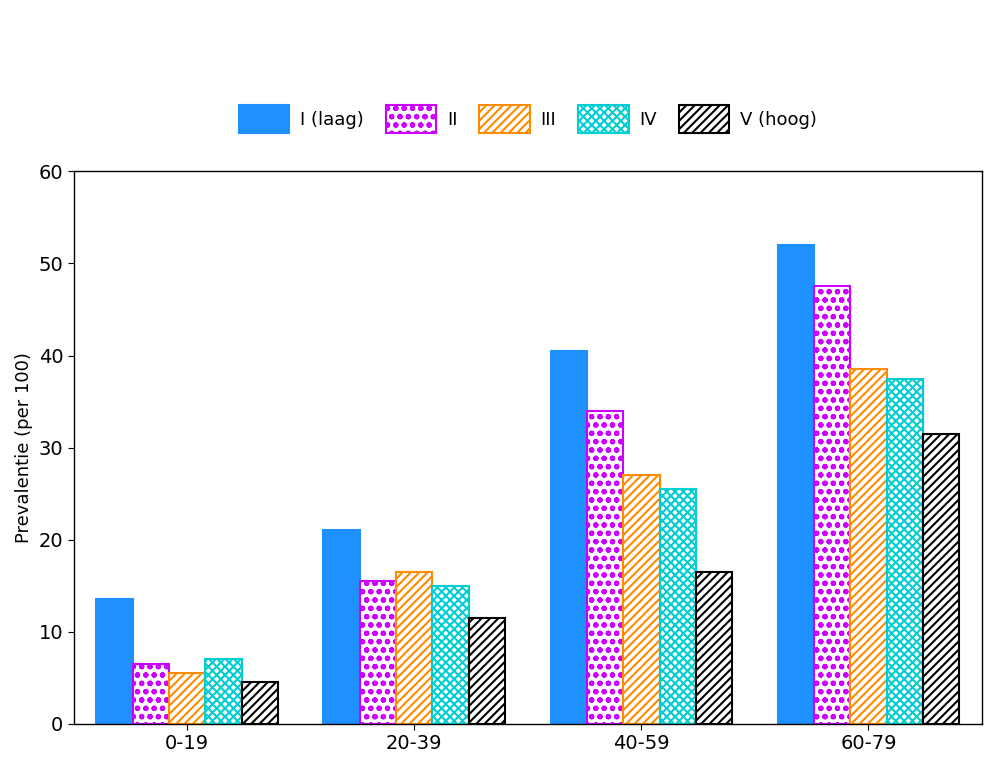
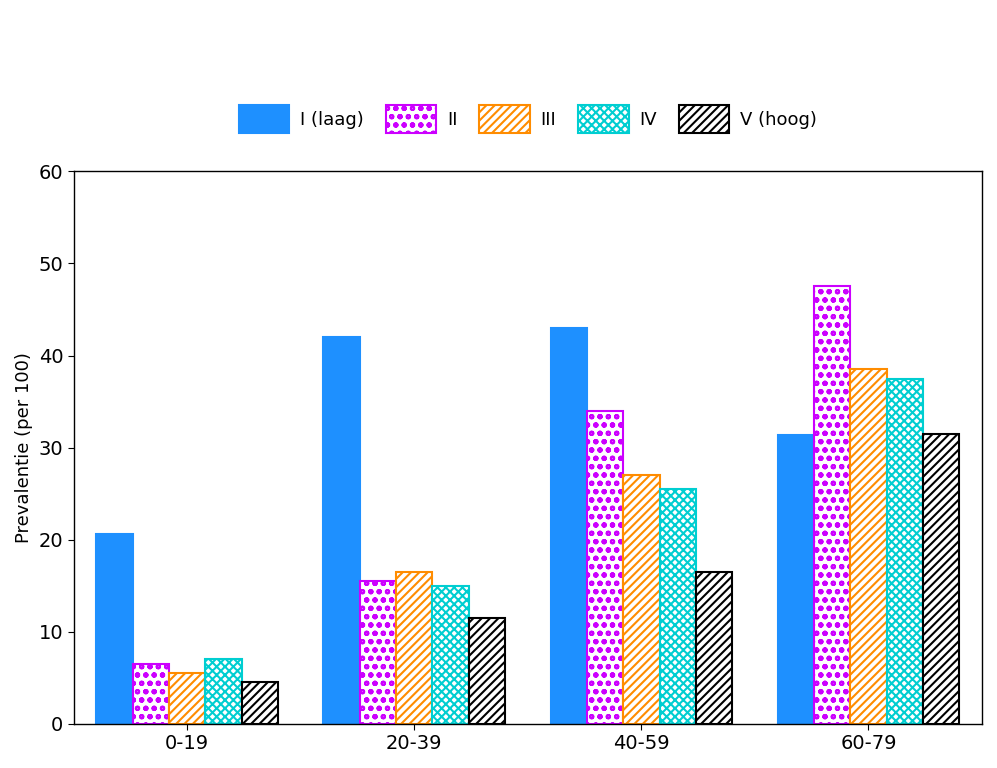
I (laag)/0-19: 13.5 -> 20.6
I (laag)/20-39: 21.0 -> 42.0
I (laag)/40-59: 40.5 -> 43.0
I (laag)/60-79: 52.0 -> 31.4
